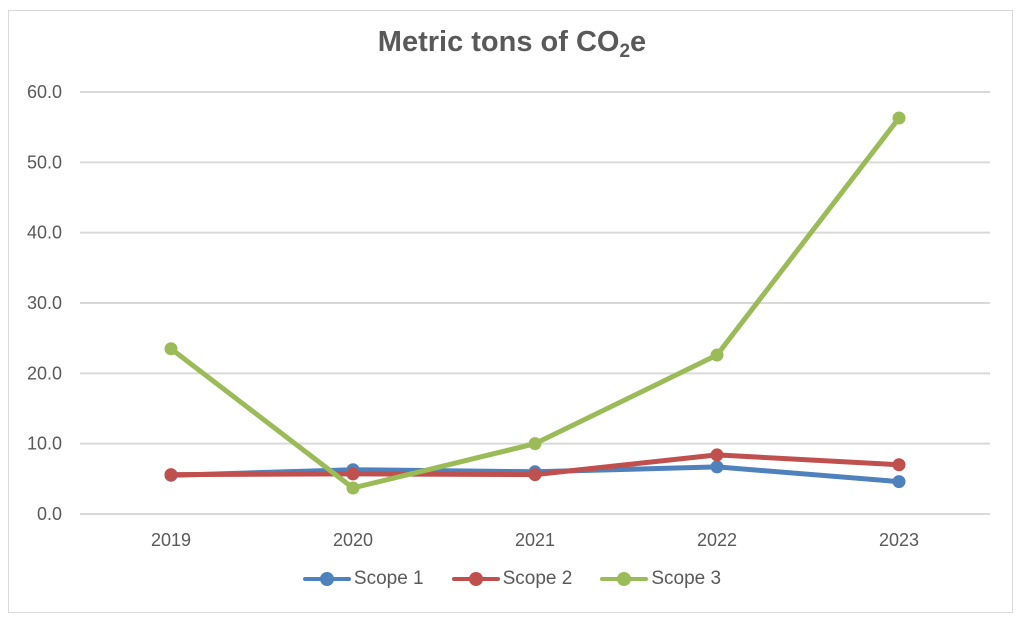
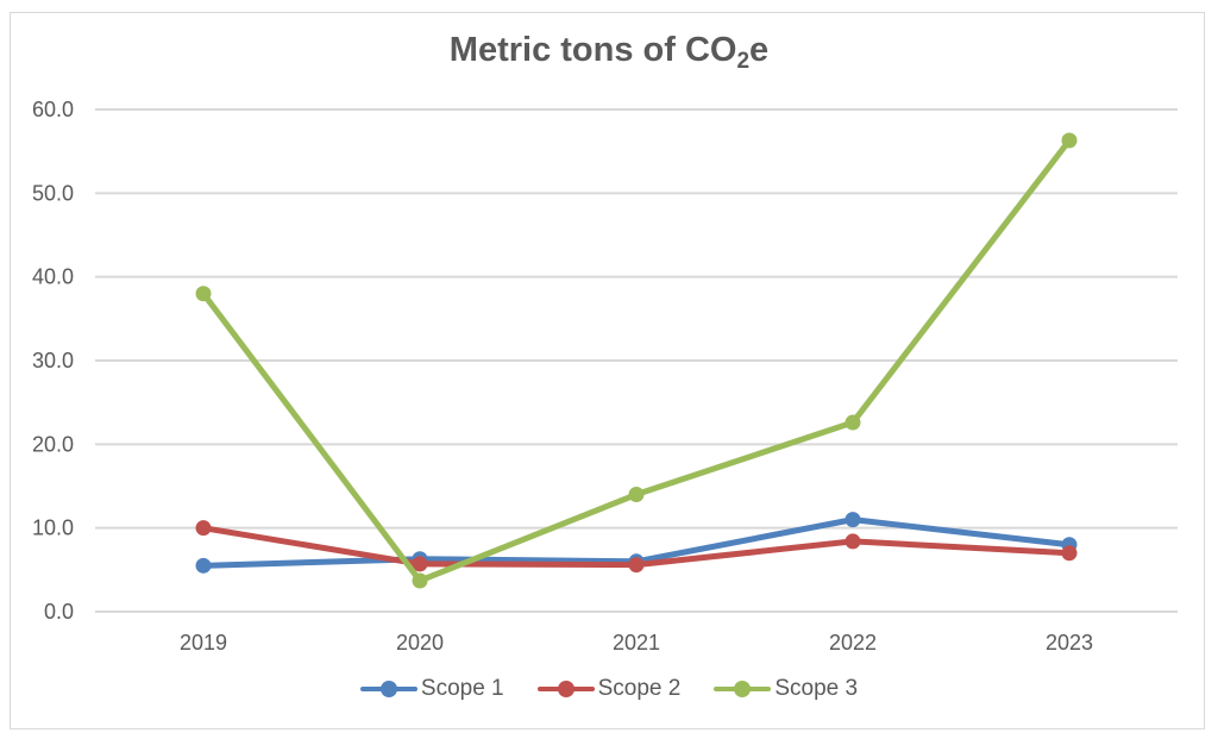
Scope 2/2019: 6 -> 10
Scope 3/2019: 24 -> 38
Scope 3/2021: 10 -> 14
Scope 1/2022: 7 -> 11
Scope 1/2023: 5 -> 8
